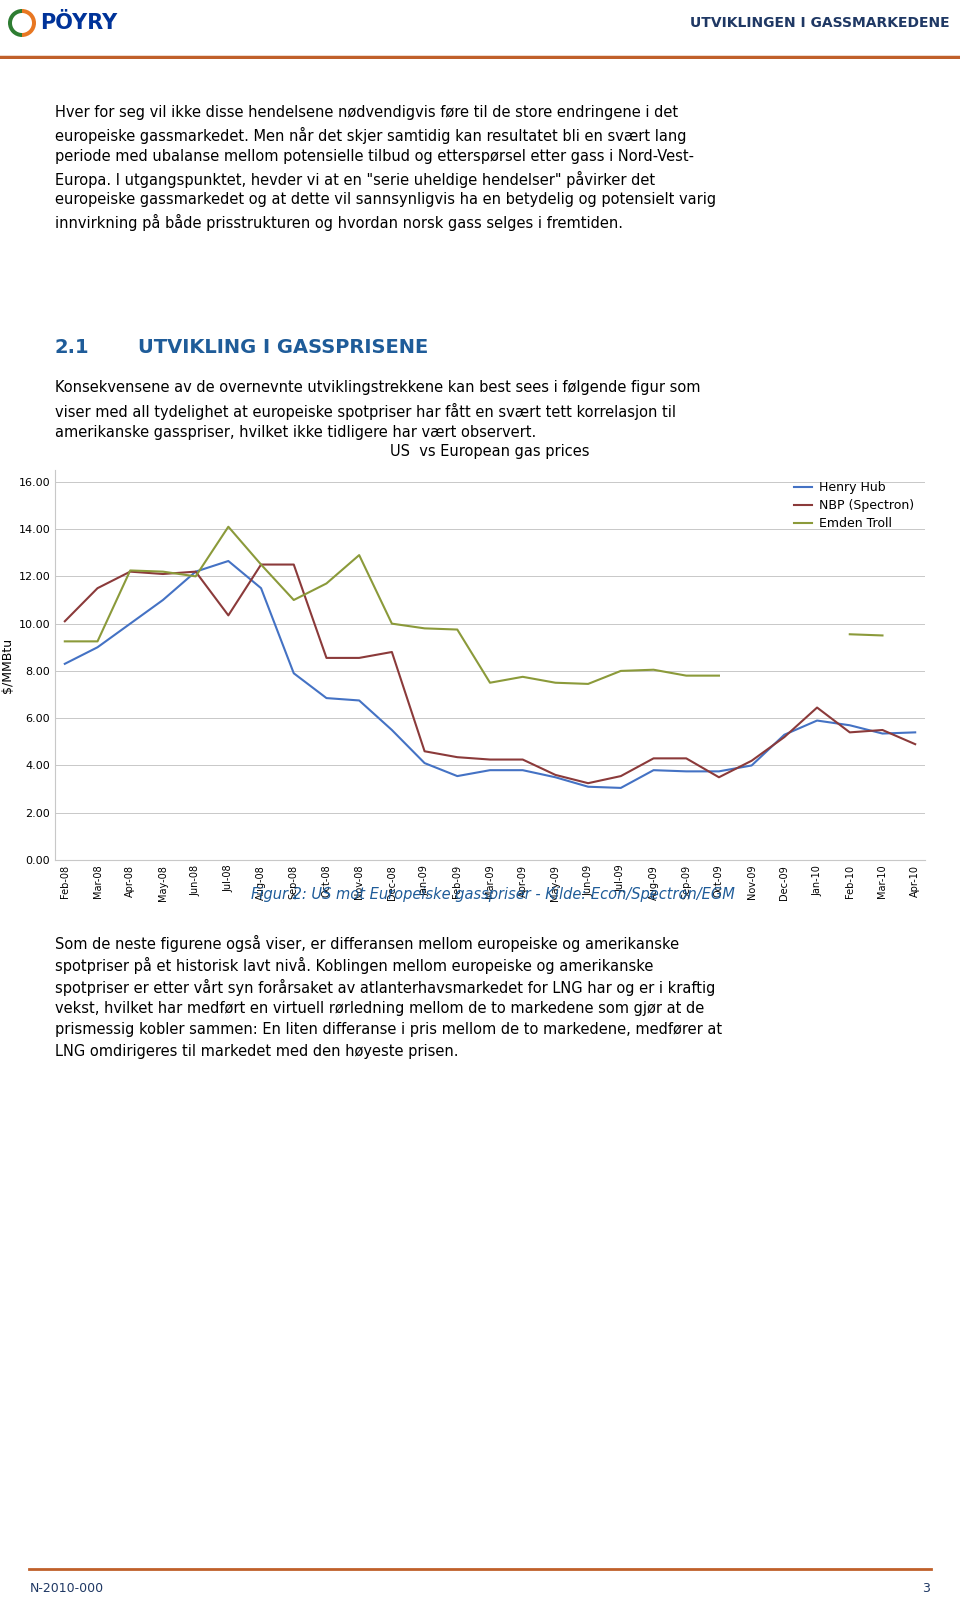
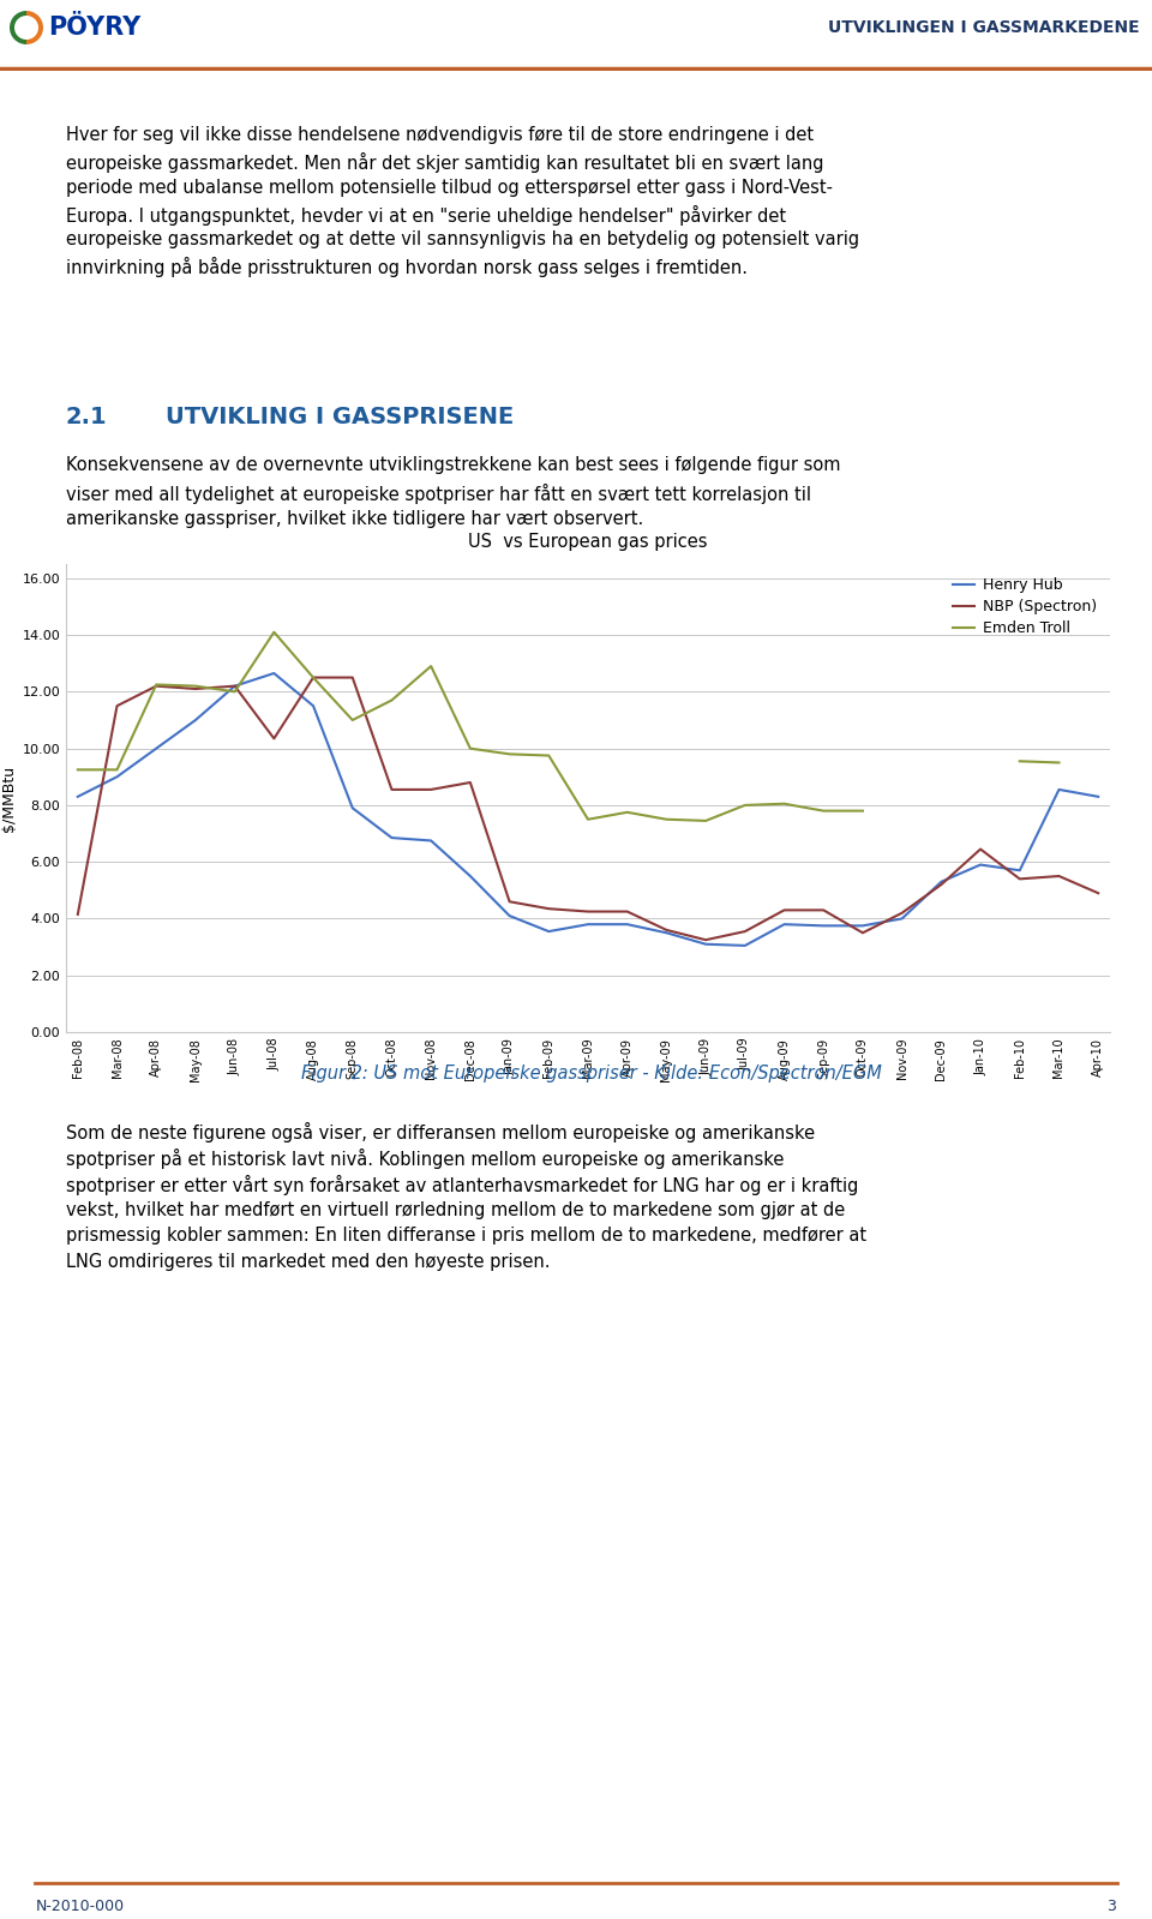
NBP (Spectron)/Feb-08: 10.10 -> 4.15
Henry Hub/Mar-10: 5.35 -> 8.55
Henry Hub/Apr-10: 5.40 -> 8.30
